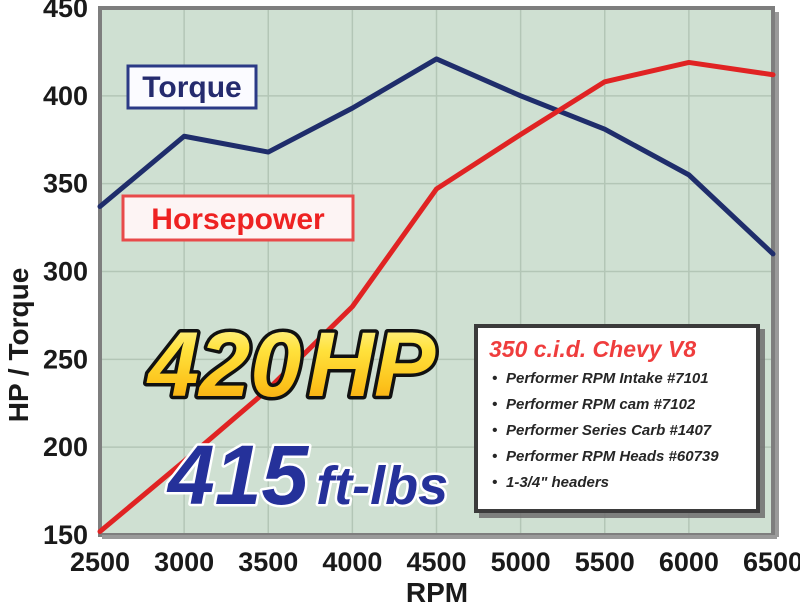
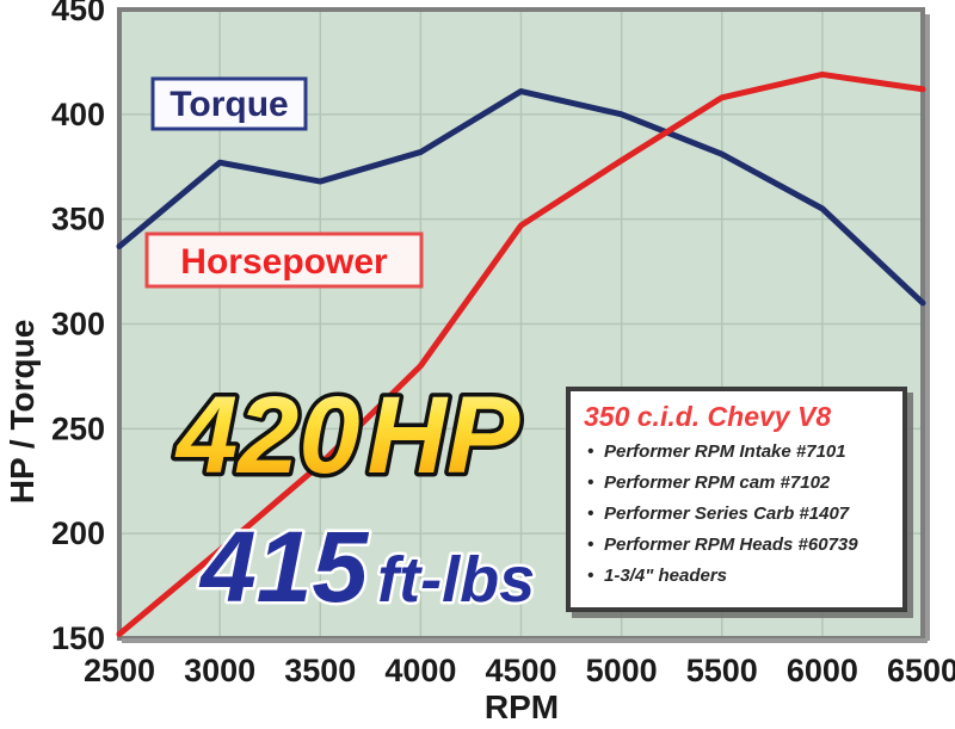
Torque/4000: 393 -> 382
Torque/4500: 421 -> 411
